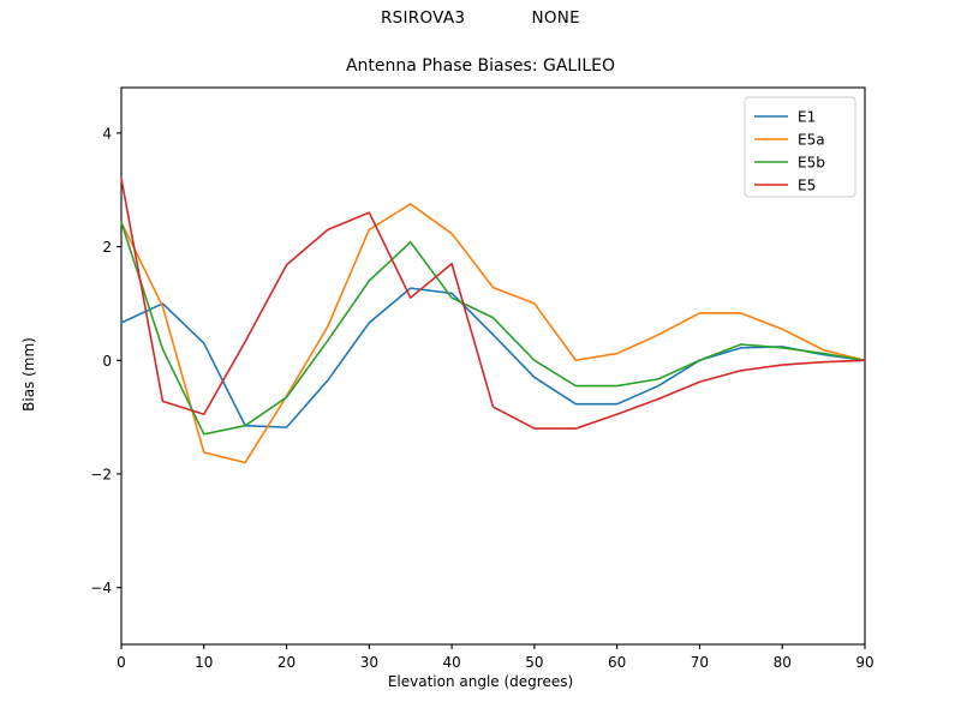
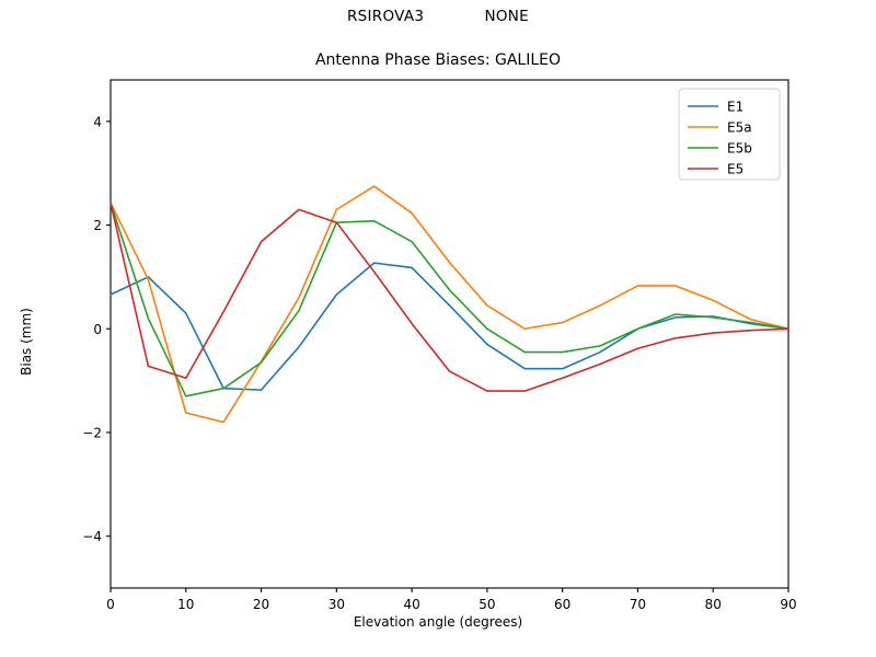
E5/0: 3.2 -> 2.4
E5b/30: 1.4 -> 2.0
E5/30: 2.6 -> 2.0
E5b/40: 1.1 -> 1.7
E5/40: 1.7 -> 0.1
E5a/50: 1.0 -> 0.5
